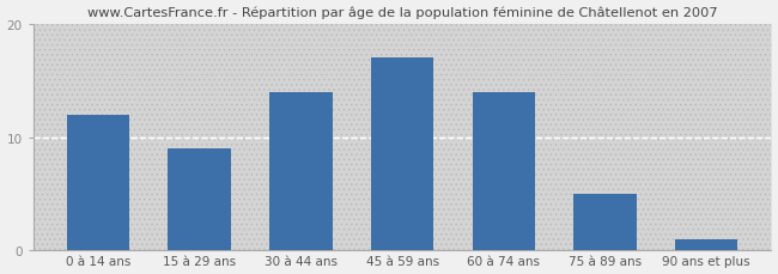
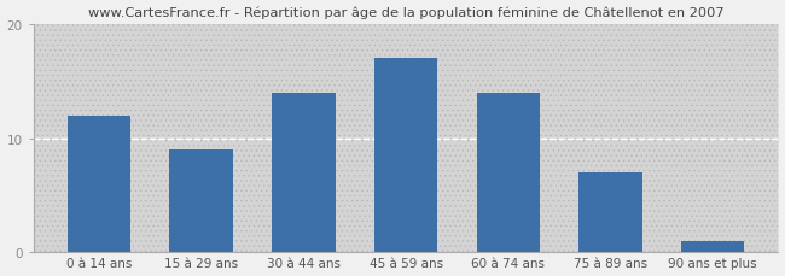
75 à 89 ans: 5 -> 7
